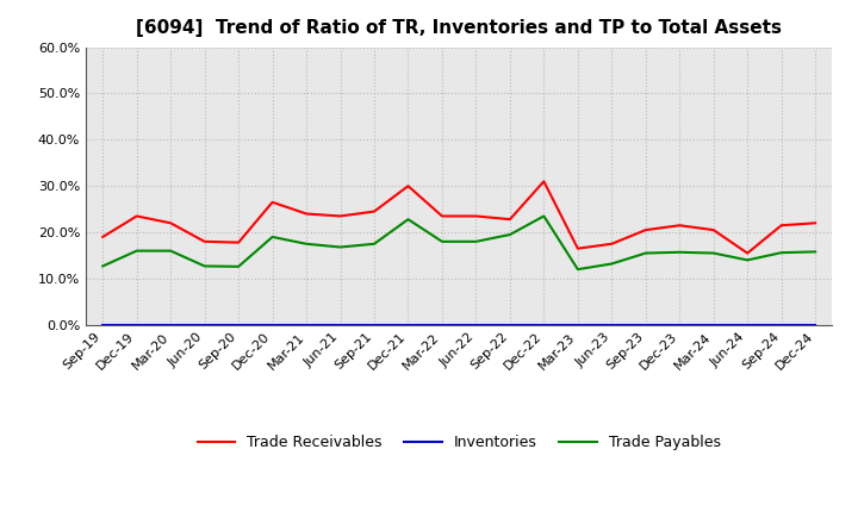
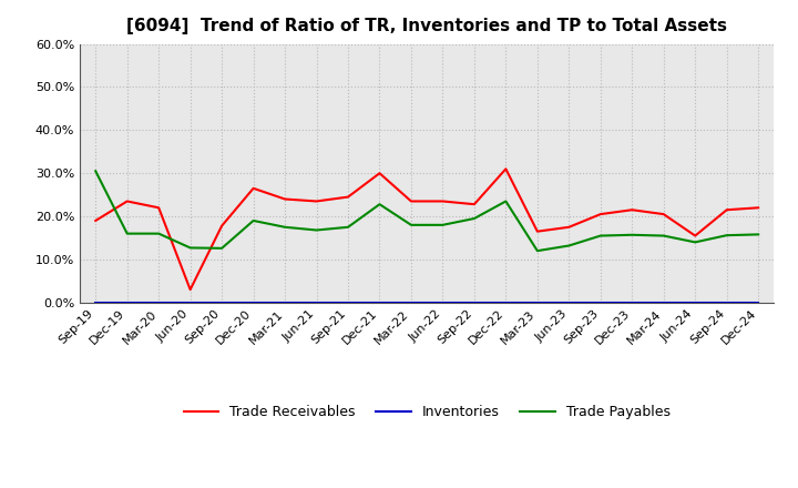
Trade Payables/Sep-19: 12.7% -> 30.5%
Trade Receivables/Jun-20: 18.0% -> 3.0%
